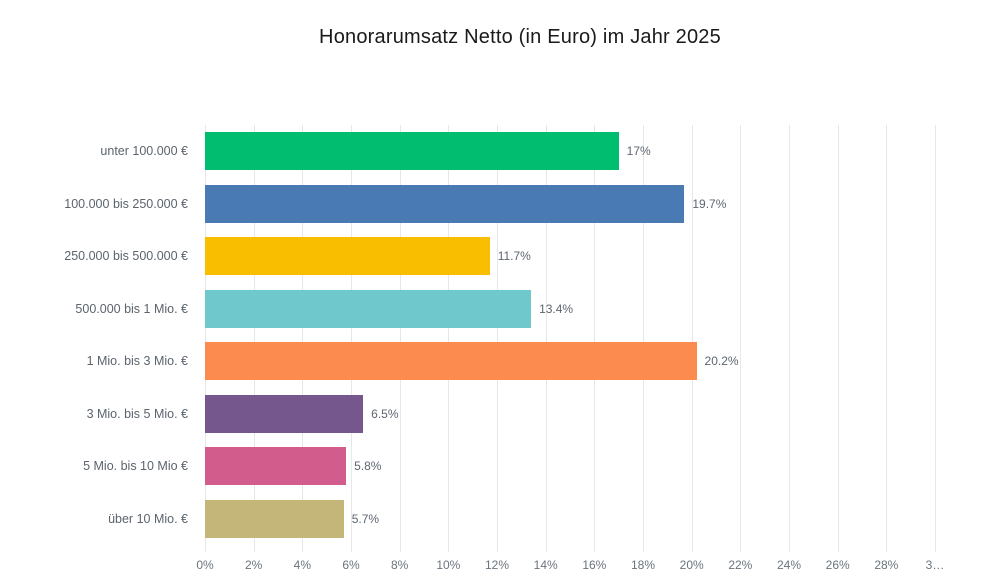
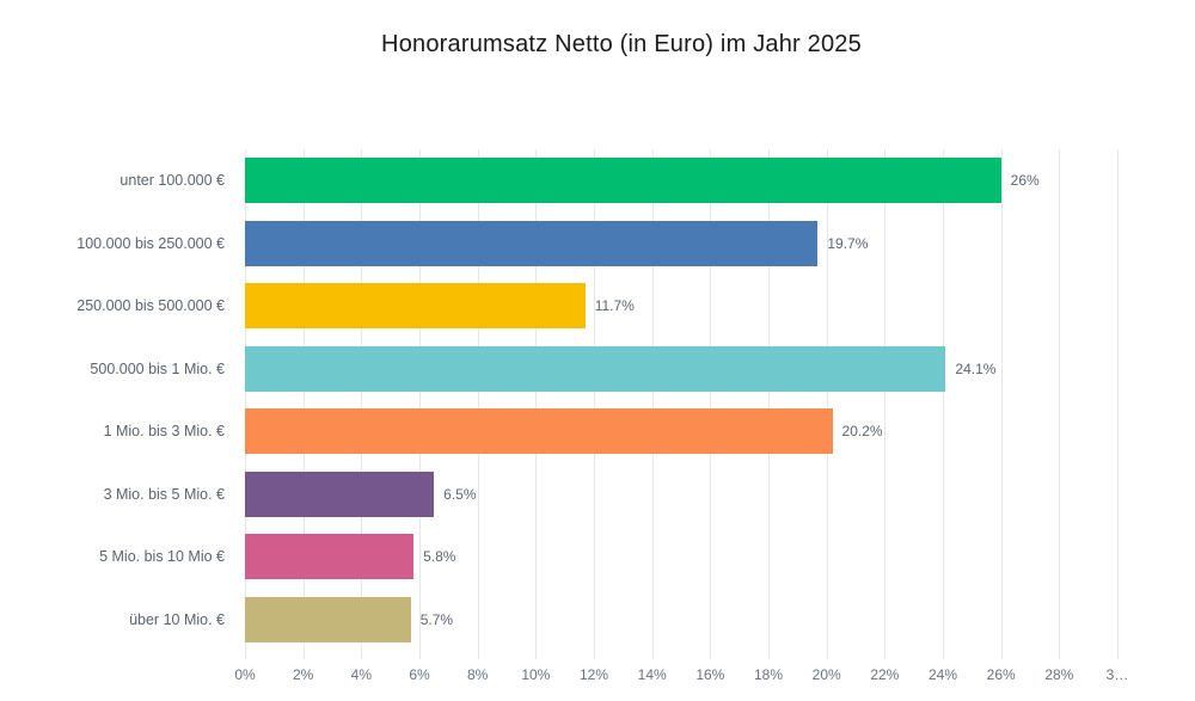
unter 100.000 €: 17% -> 26%
500.000 bis 1 Mio. €: 13.4% -> 24.1%
